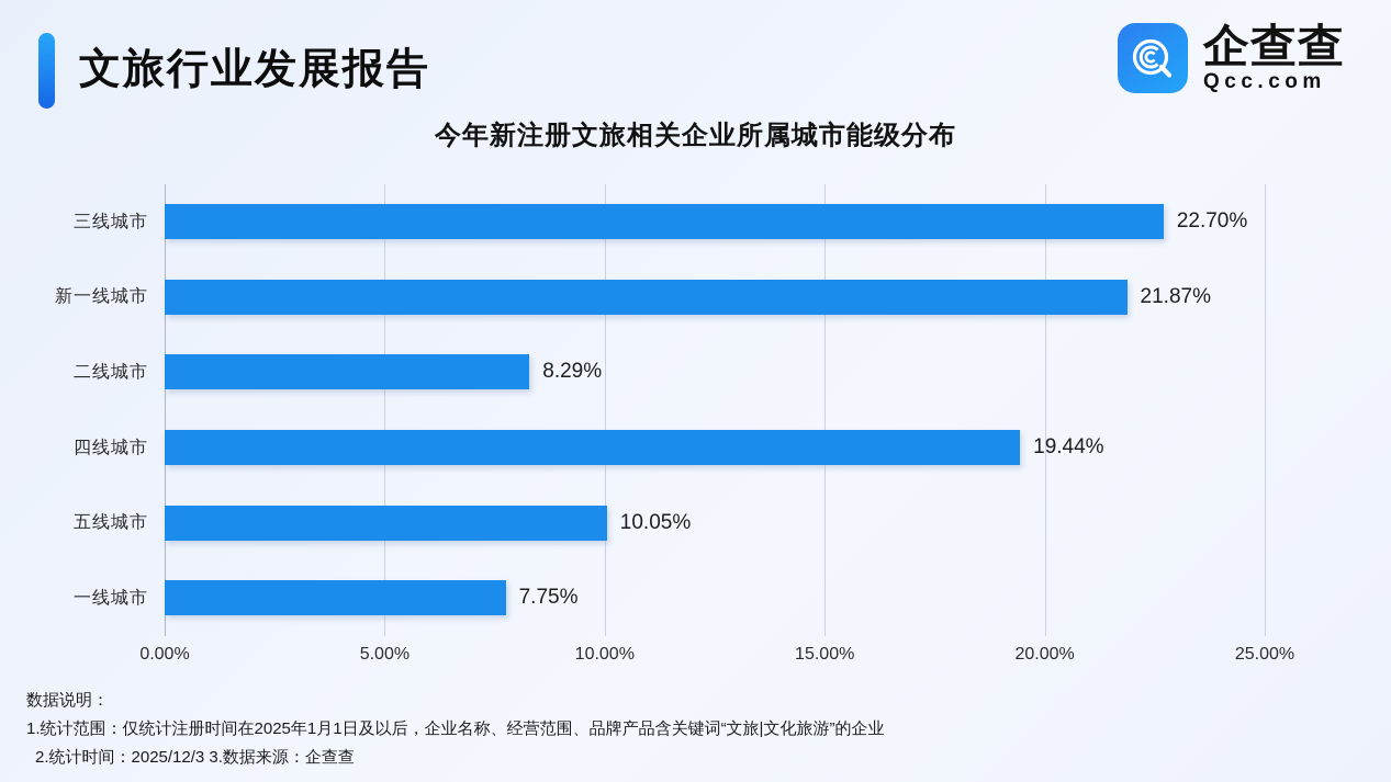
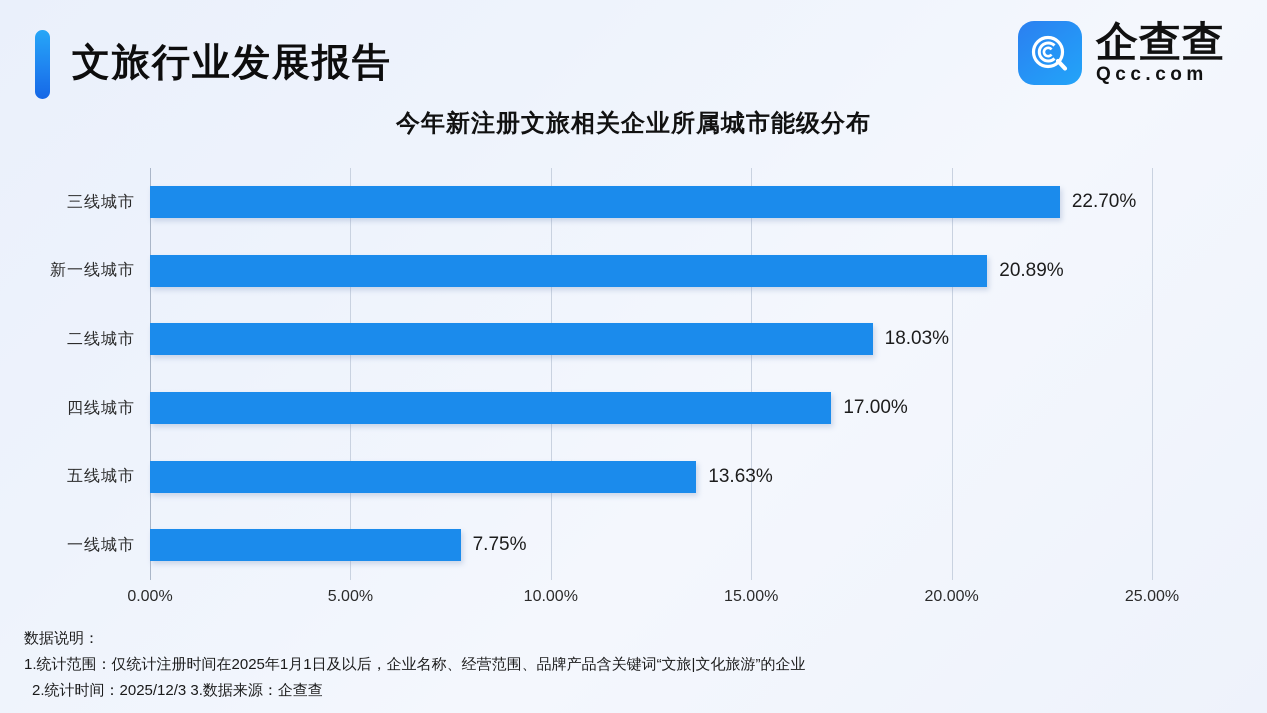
新一线城市: 21.87% -> 20.89%
二线城市: 8.29% -> 18.03%
四线城市: 19.44% -> 17.00%
五线城市: 10.05% -> 13.63%
